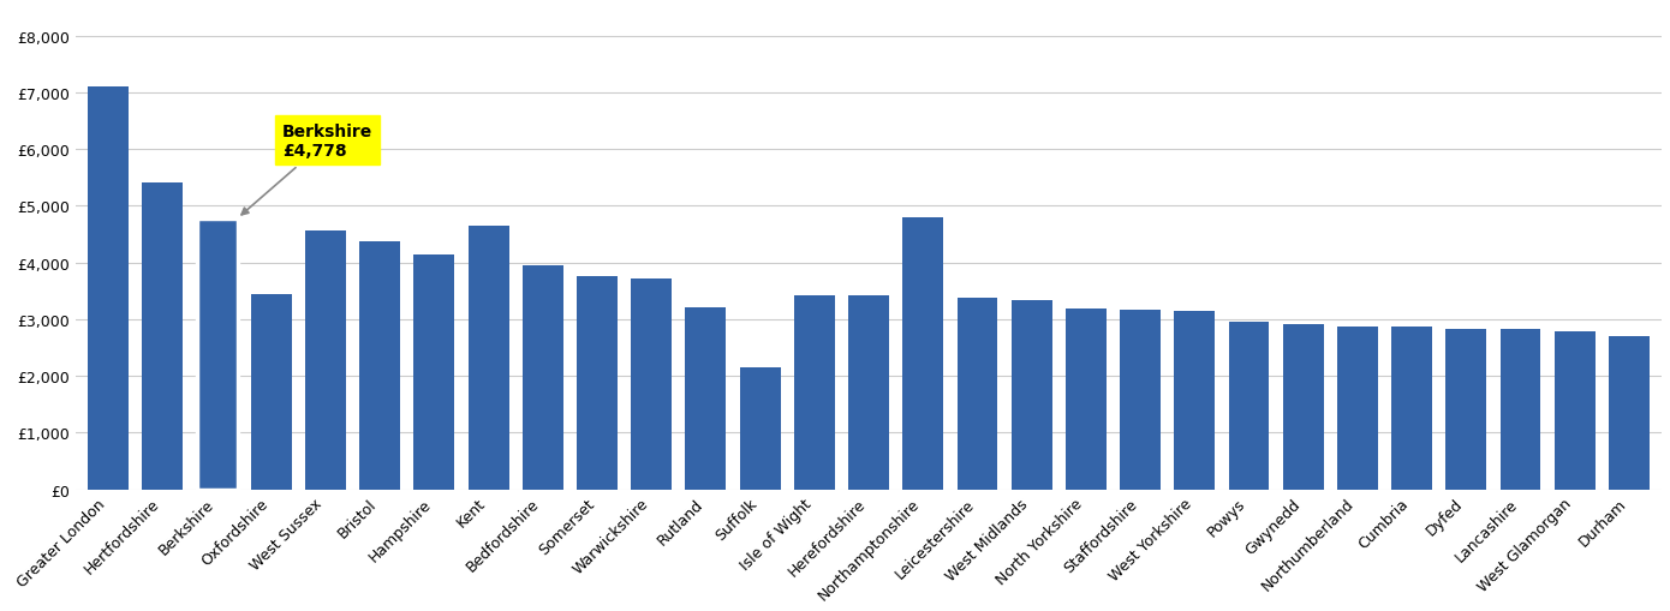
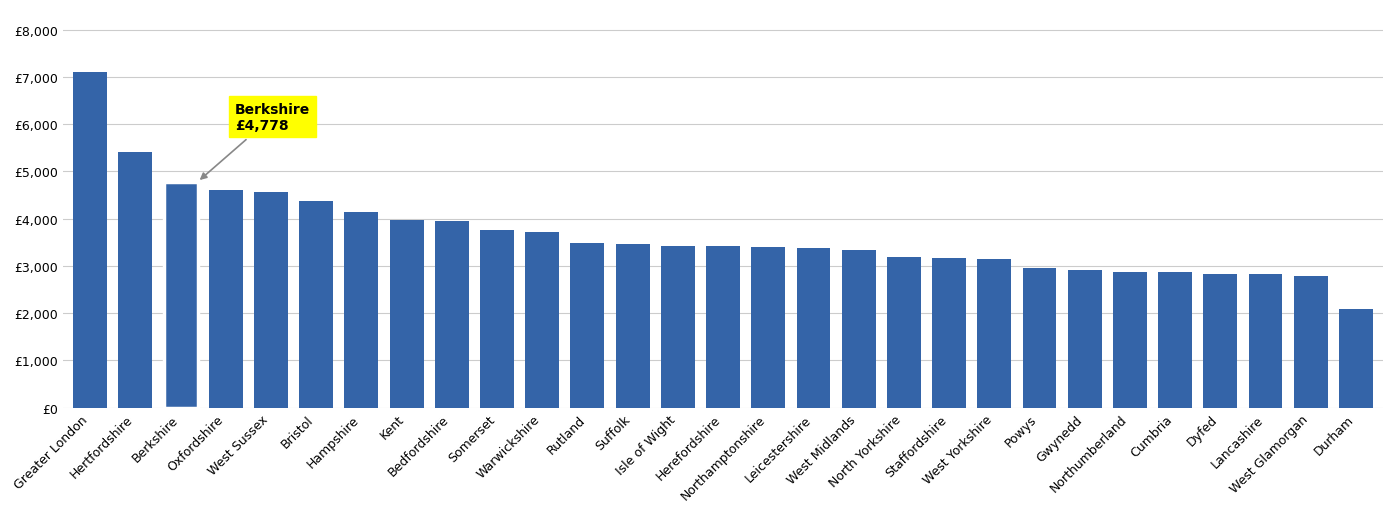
Oxfordshire: £3,450 -> £4,600
Kent: £4,650 -> £3,980
Rutland: £3,200 -> £3,480
Suffolk: £2,150 -> £3,460
Northamptonshire: £4,800 -> £3,390
Durham: £2,700 -> £2,080
